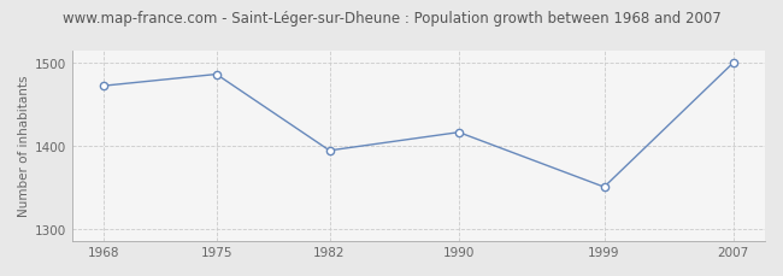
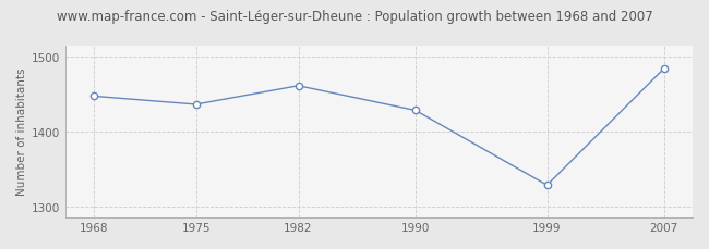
1968: 1472 -> 1447
1975: 1486 -> 1436
1982: 1394 -> 1461
1990: 1416 -> 1428
1999: 1350 -> 1328
2007: 1500 -> 1484
